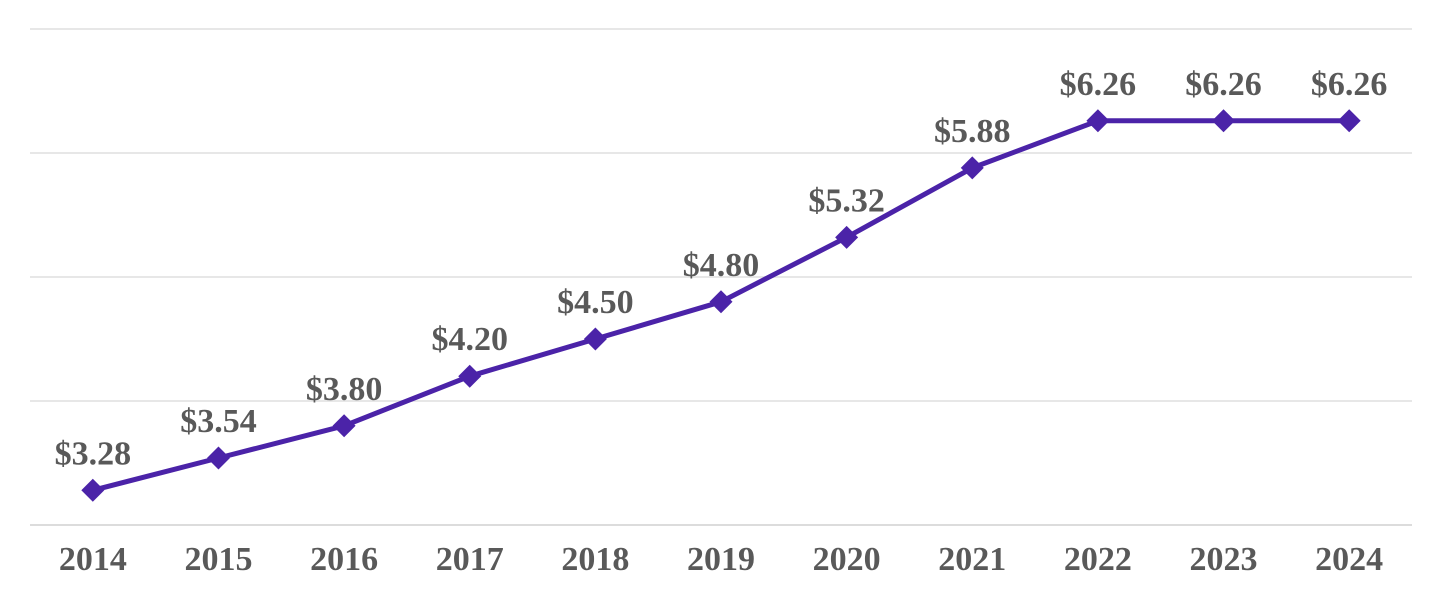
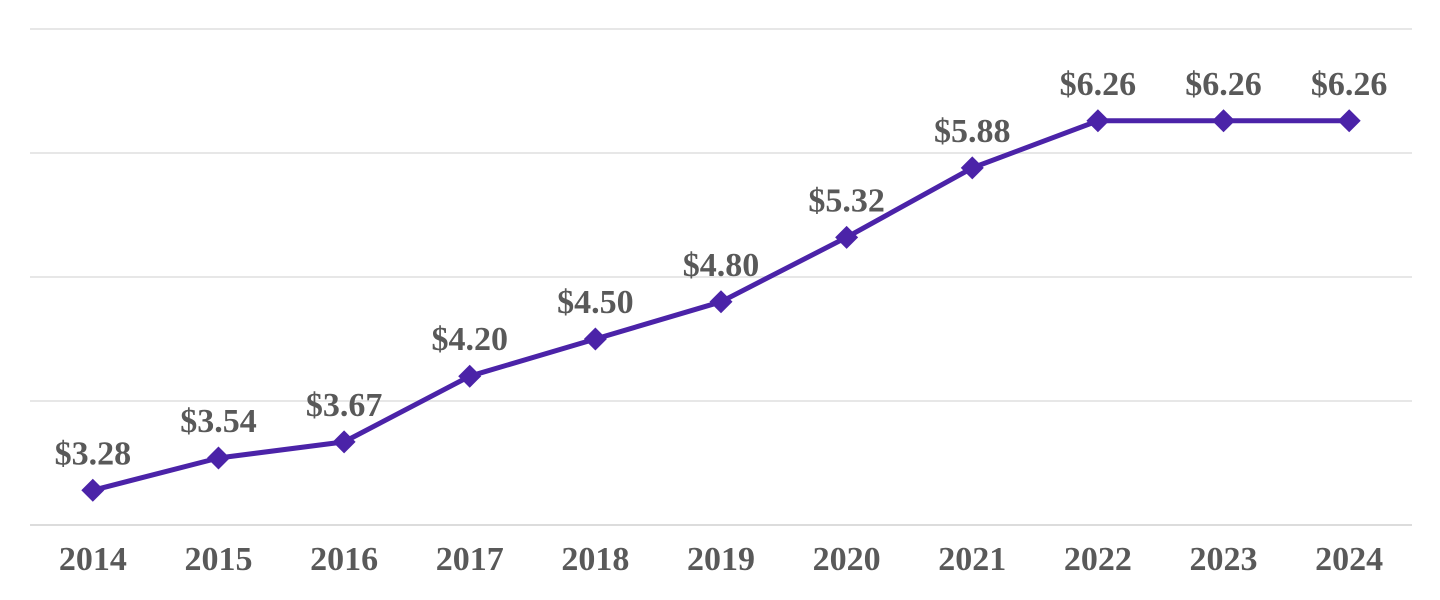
2016: $3.80 -> $3.67
